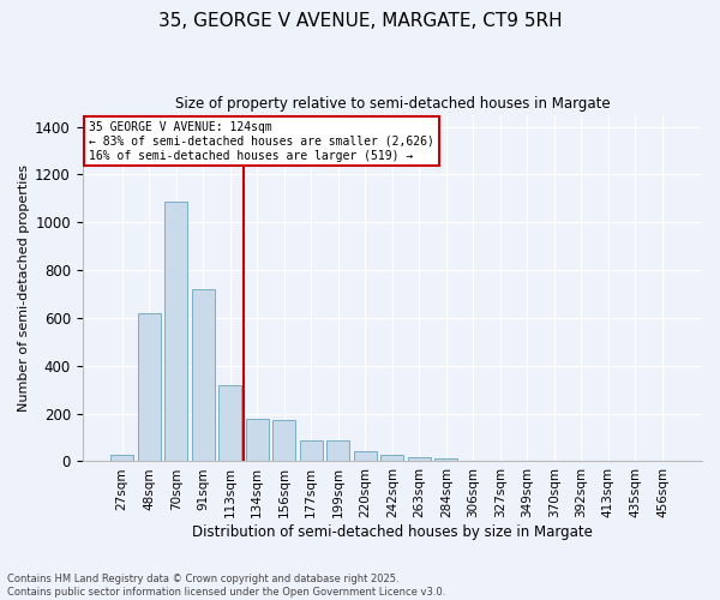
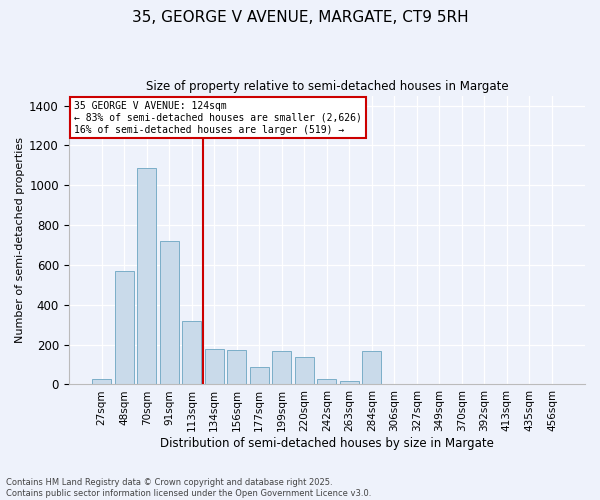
48sqm: 620 -> 570
199sqm: 90 -> 170
220sqm: 40 -> 140
284sqm: 10 -> 170
